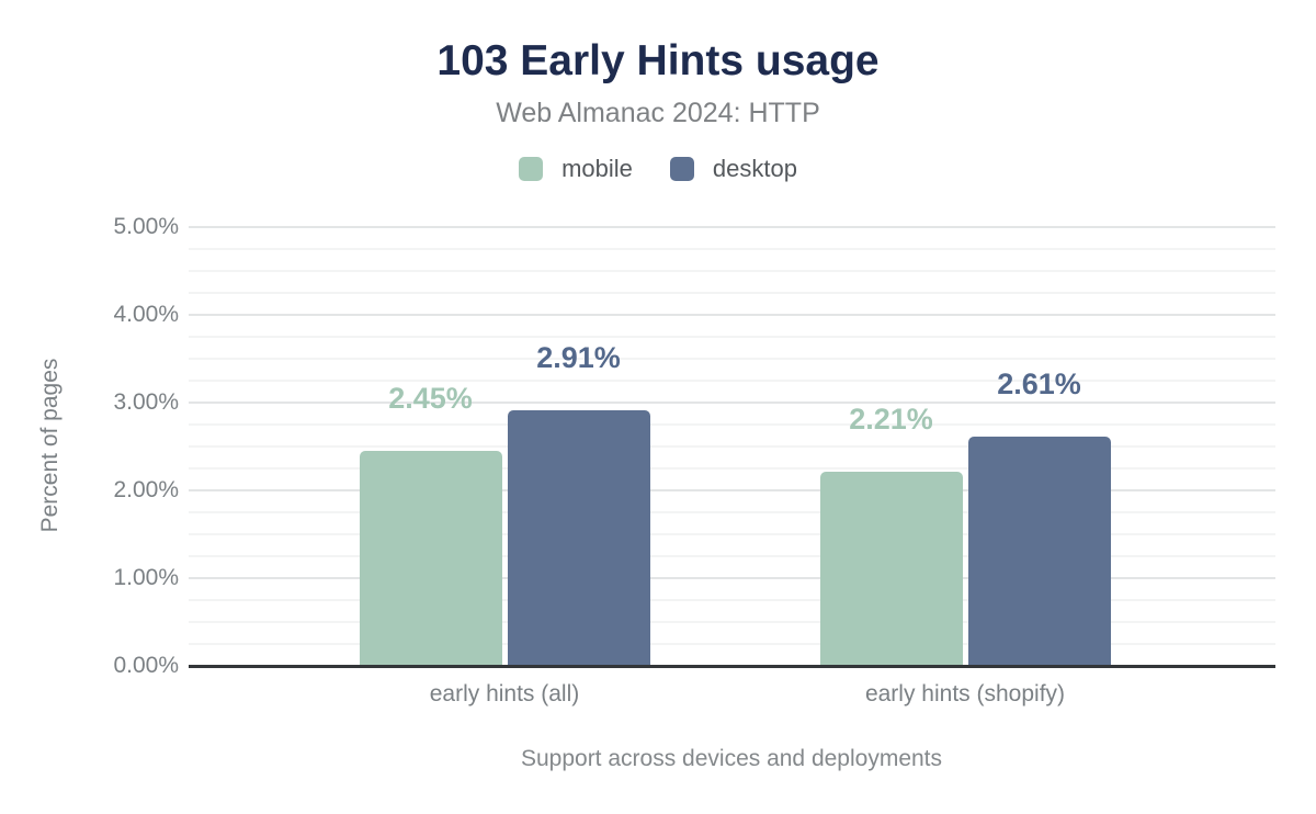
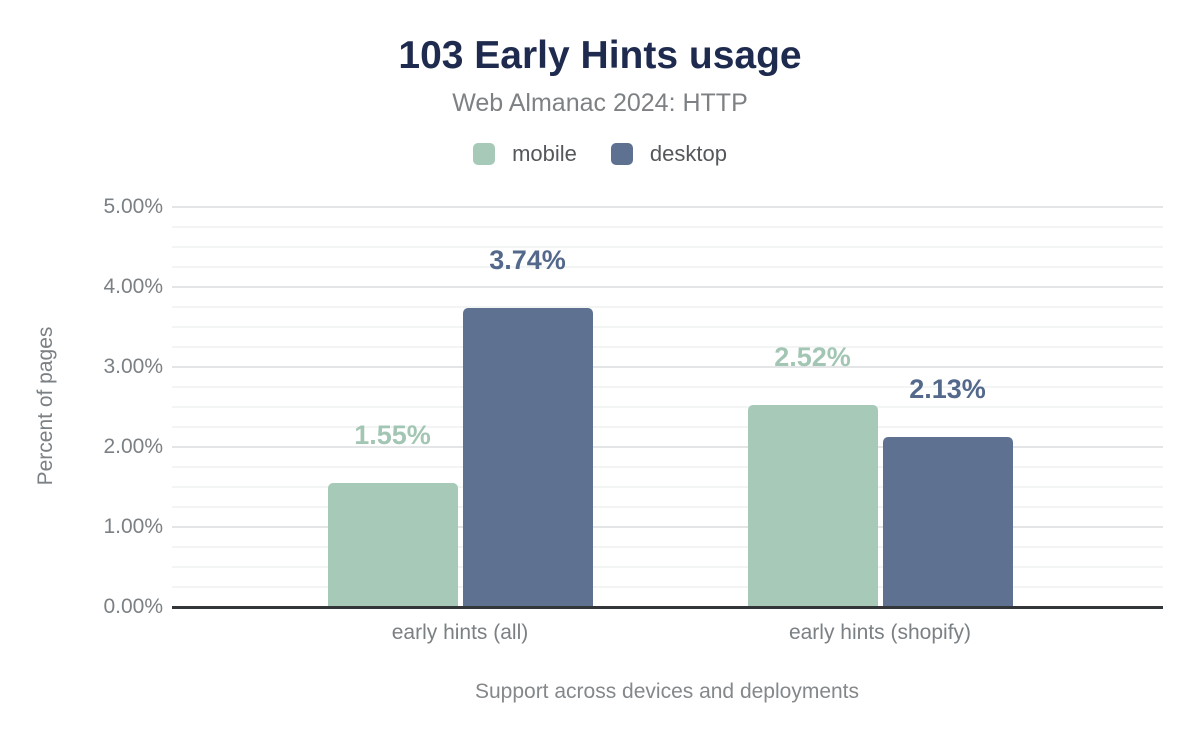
mobile/early hints (all): 2.45% -> 1.55%
desktop/early hints (all): 2.91% -> 3.74%
mobile/early hints (shopify): 2.21% -> 2.52%
desktop/early hints (shopify): 2.61% -> 2.13%
